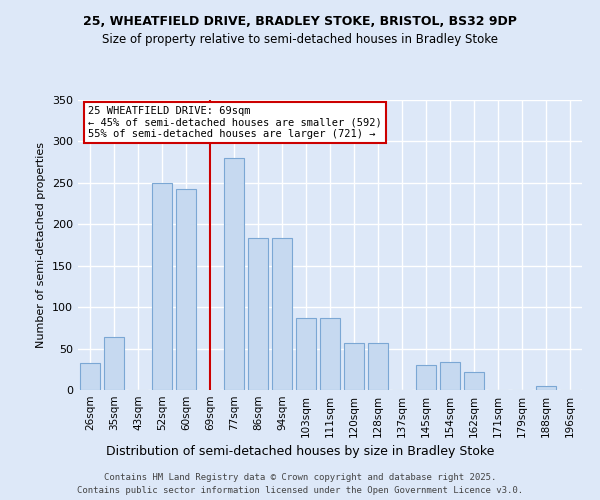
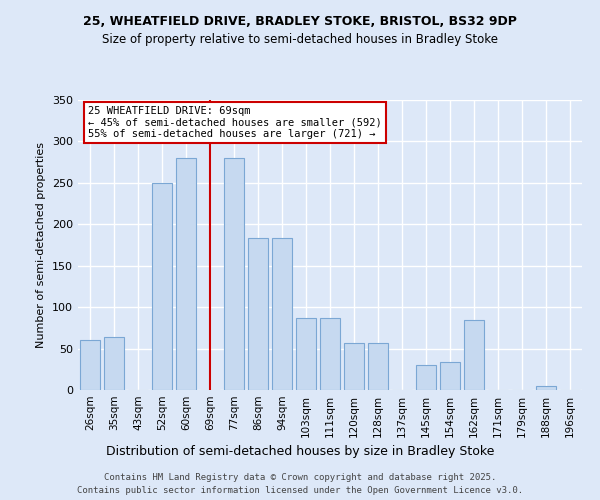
26sqm: 33 -> 60
60sqm: 242 -> 280
162sqm: 22 -> 84
